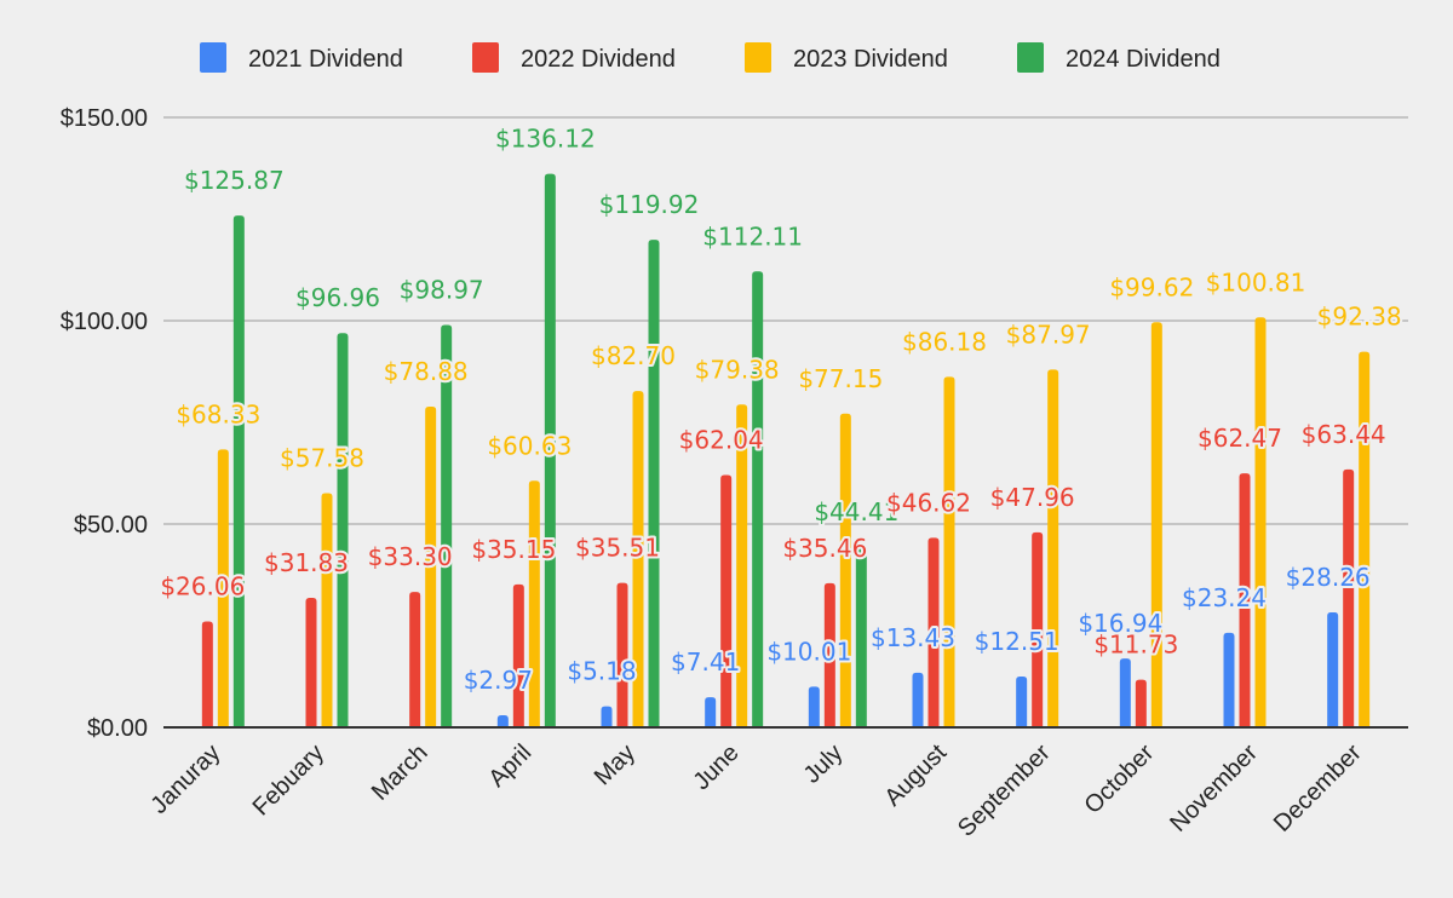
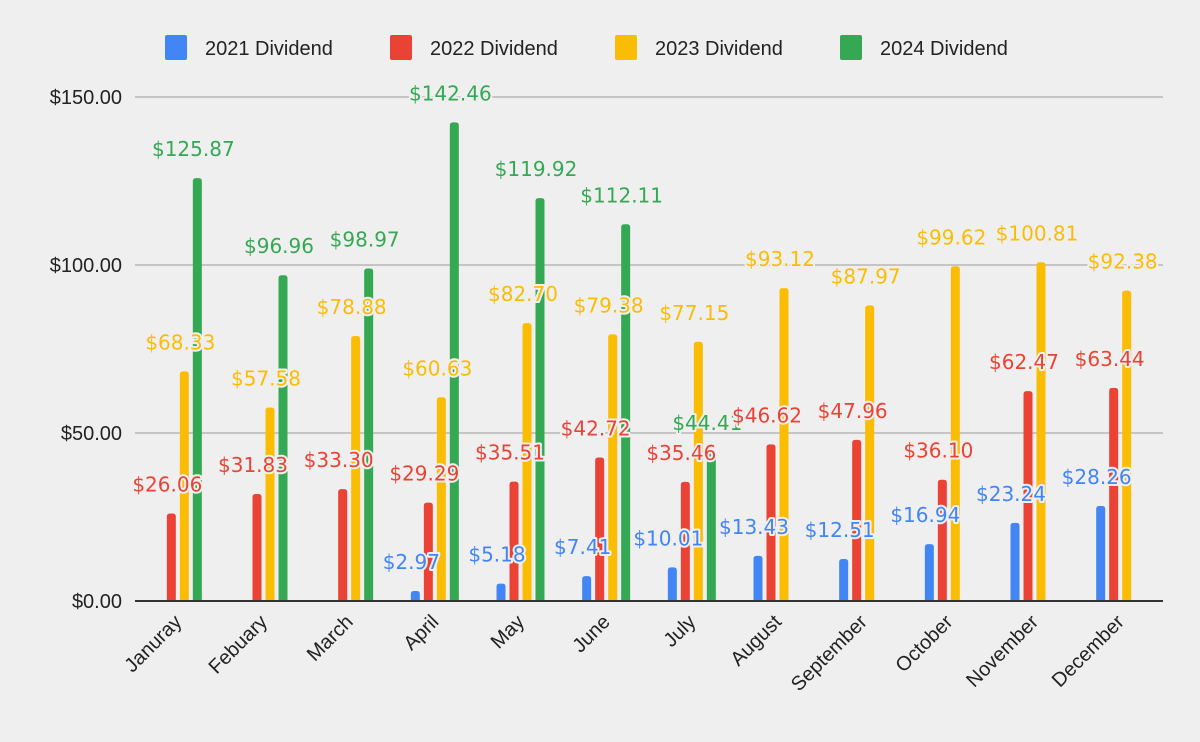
2022 Dividend/April: $35.15 -> $29.29
2024 Dividend/April: $136.12 -> $142.46
2022 Dividend/June: $62.04 -> $42.72
2023 Dividend/August: $86.18 -> $93.12
2022 Dividend/October: $11.73 -> $36.10
